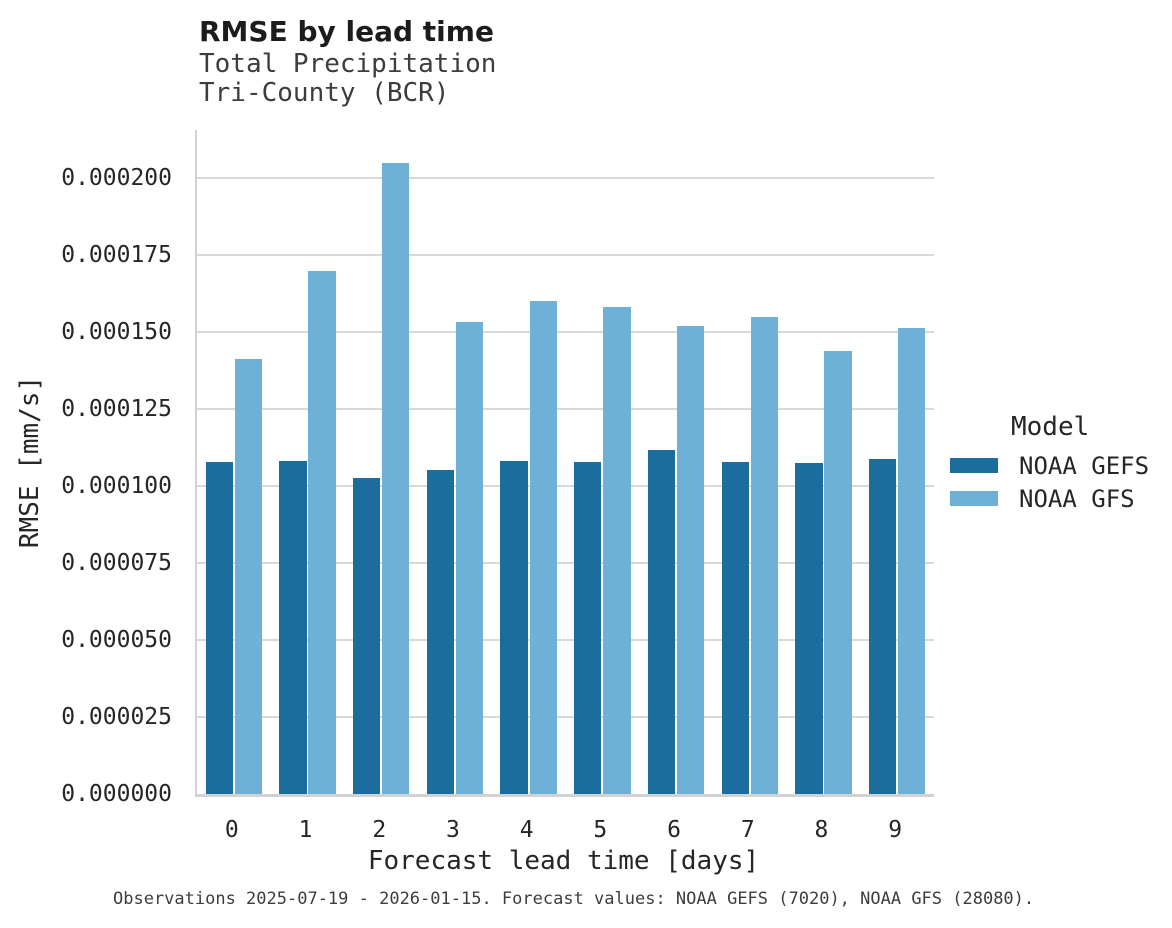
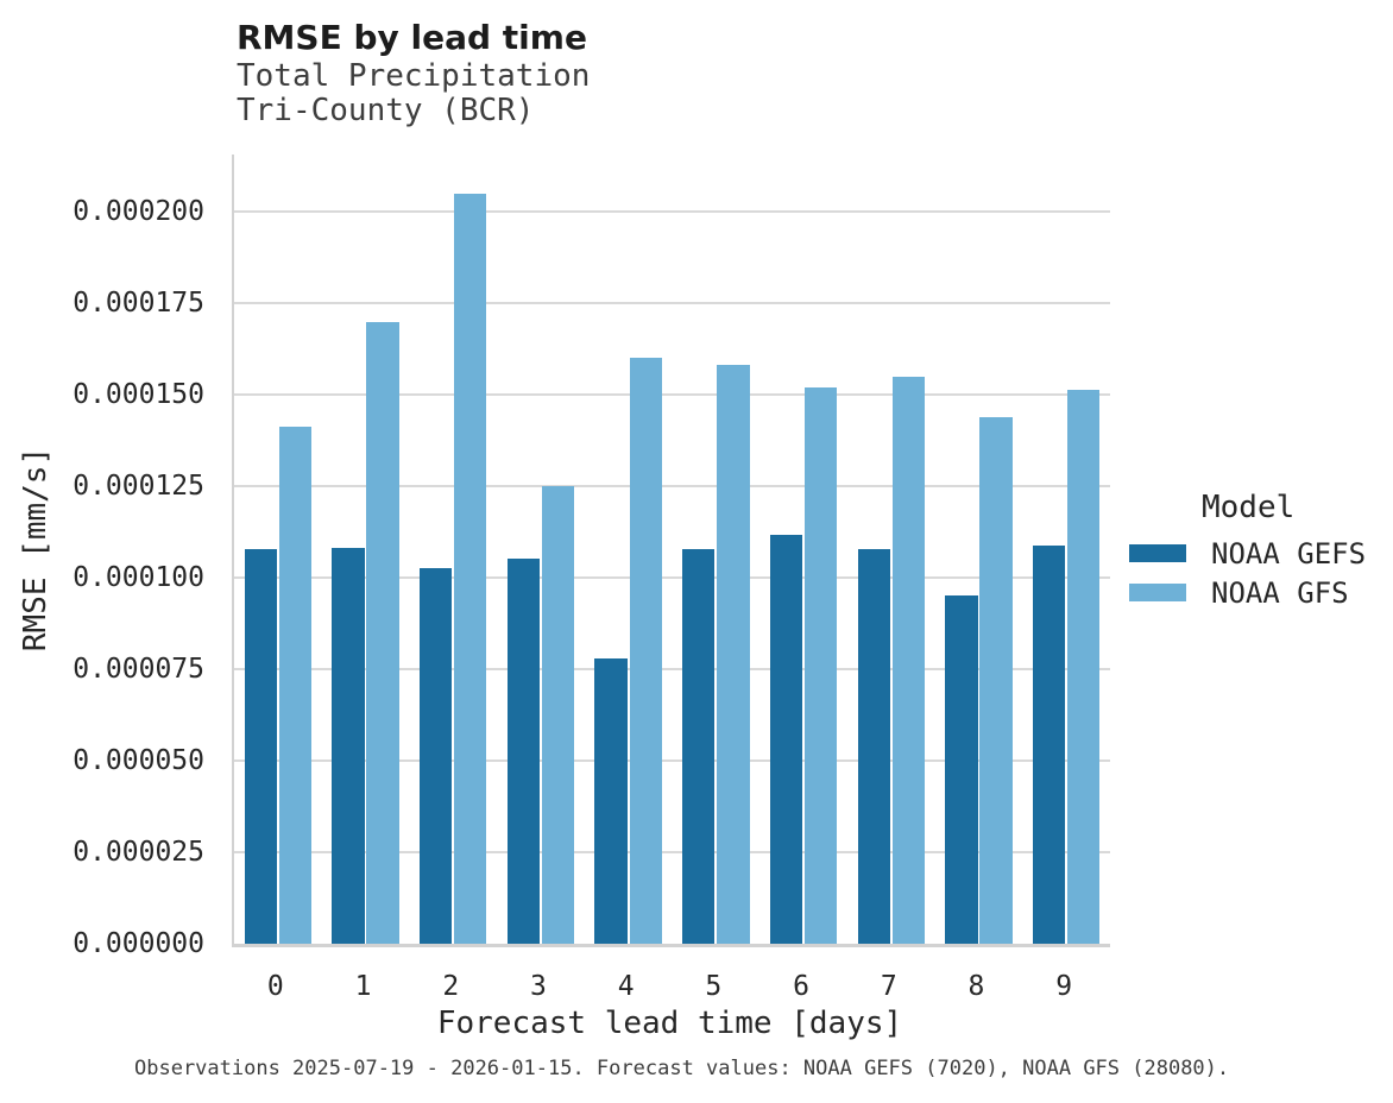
NOAA GFS/3: 0.000153 -> 0.000125
NOAA GEFS/4: 0.000108 -> 0.000078
NOAA GEFS/8: 0.000107 -> 0.000095
